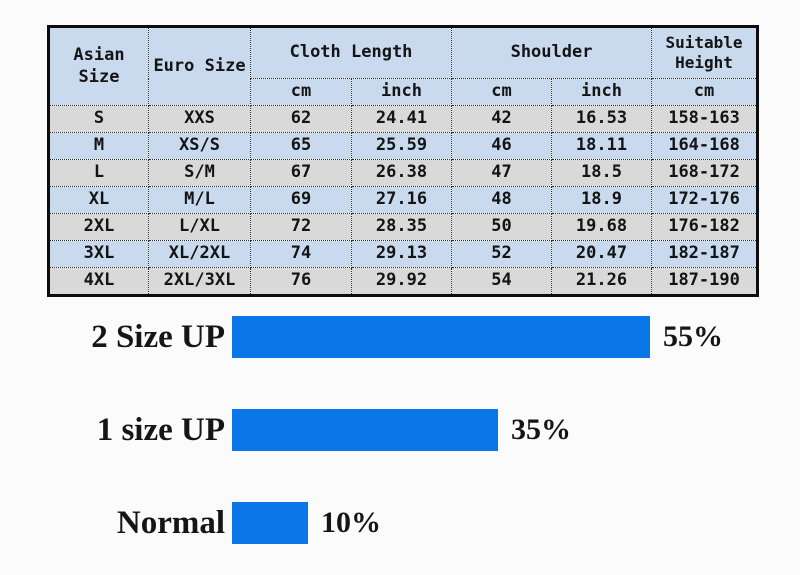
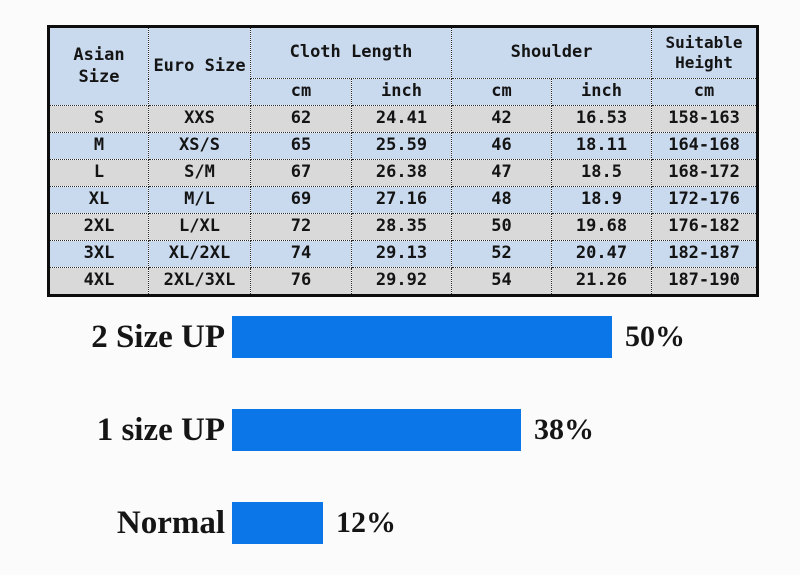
2 Size UP: 55% -> 50%
1 size UP: 35% -> 38%
Normal: 10% -> 12%
